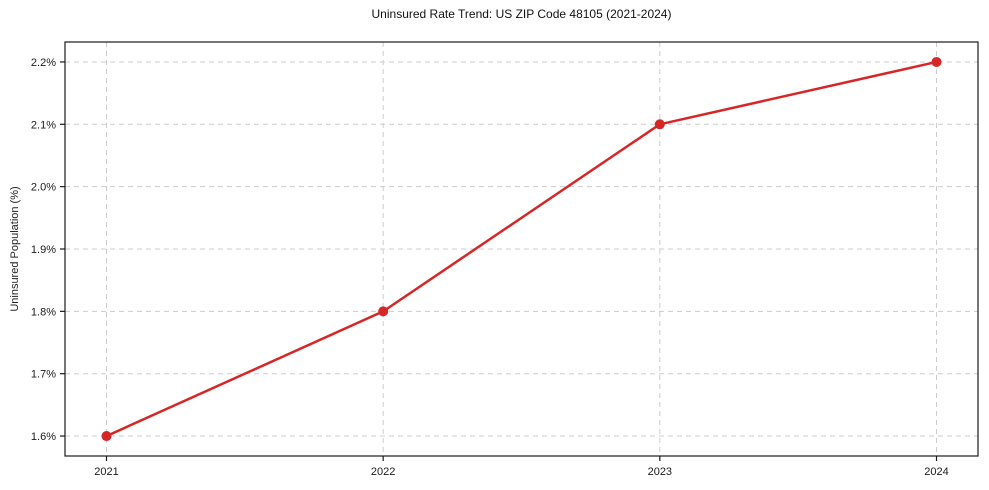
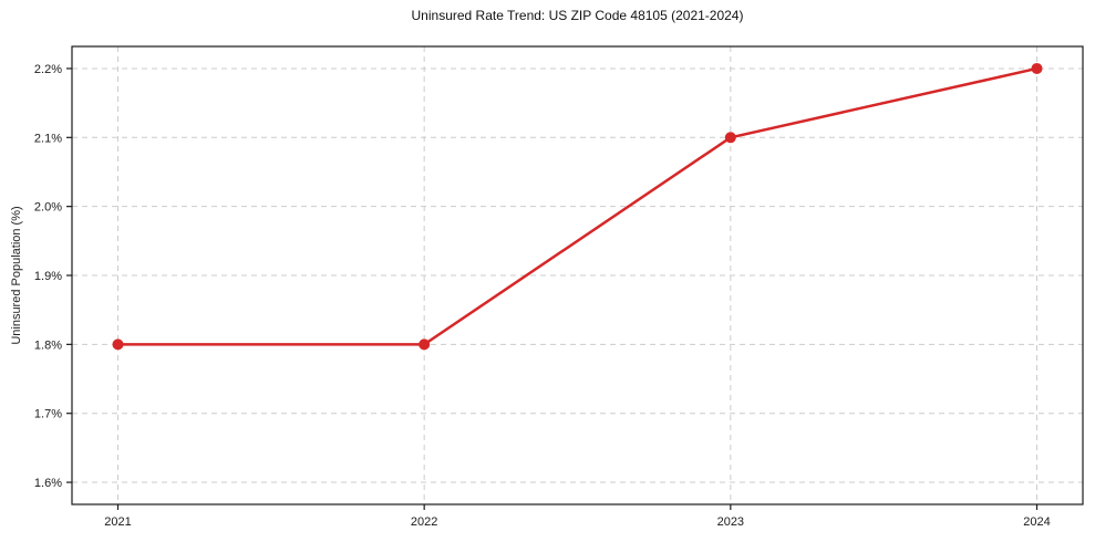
2021: 1.6% -> 1.8%
